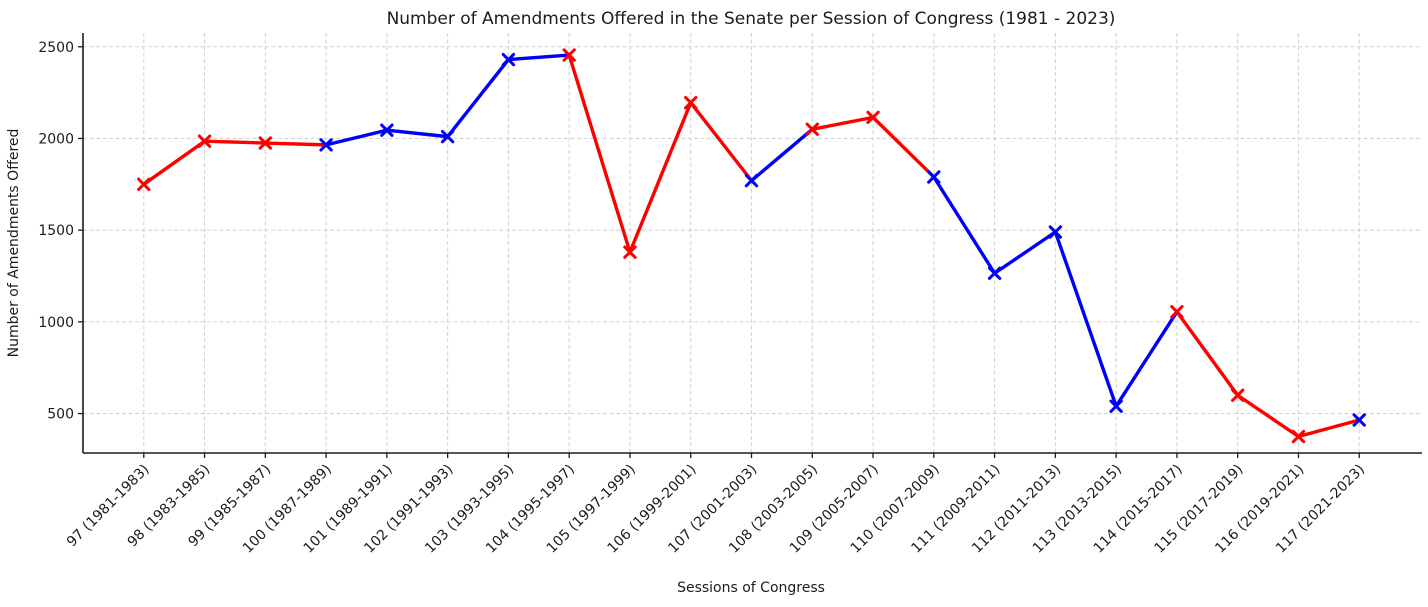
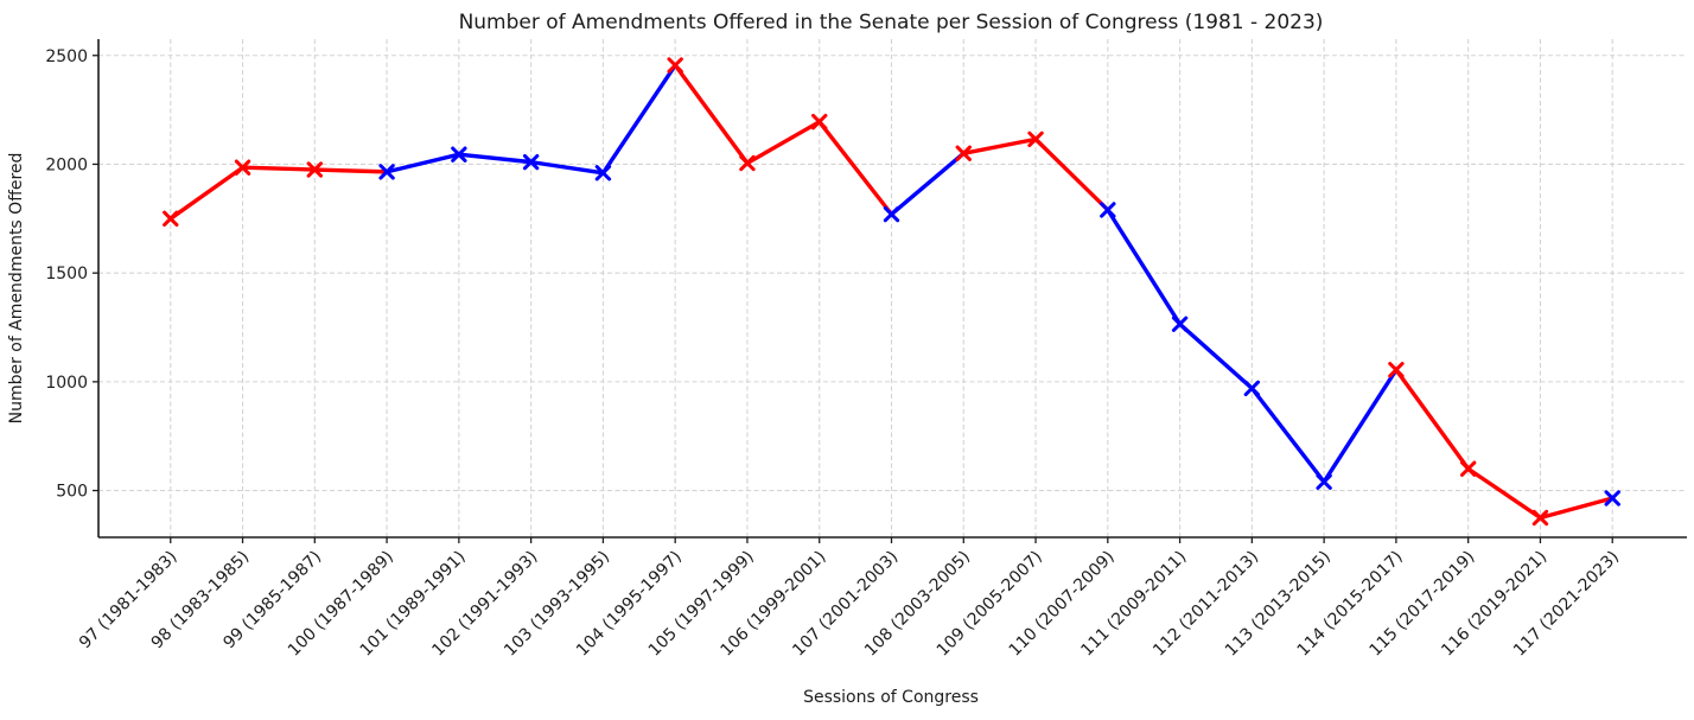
103 (1993-1995): 2430 -> 1960
105 (1997-1999): 1380 -> 2000
112 (2011-2013): 1490 -> 970
